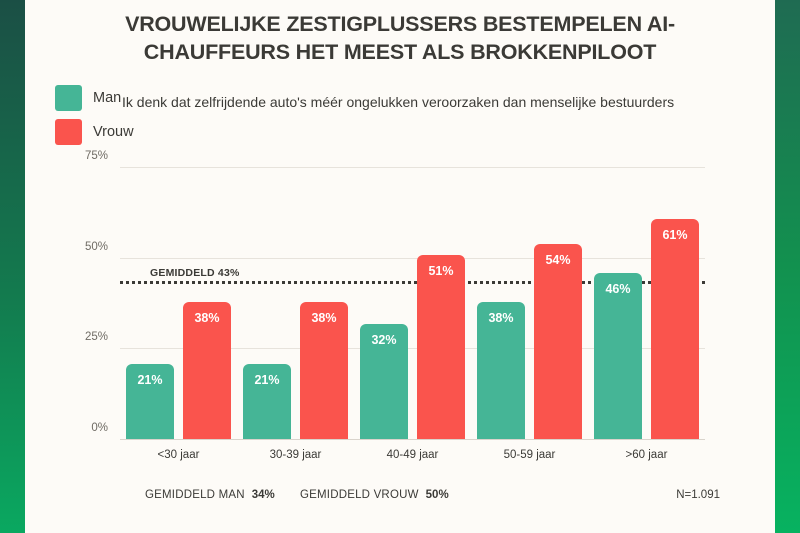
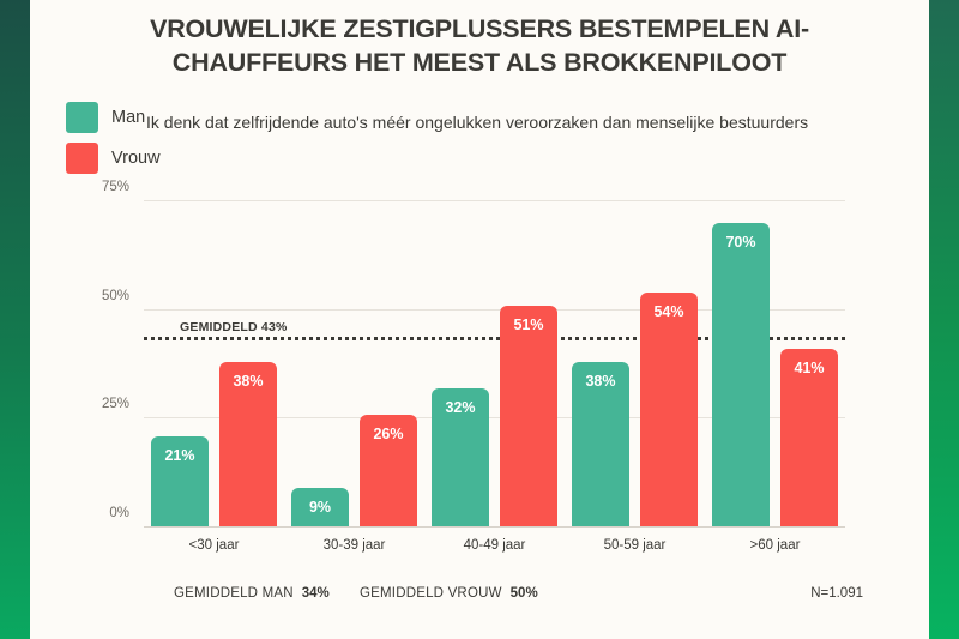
Man/30-39 jaar: 21% -> 9%
Vrouw/30-39 jaar: 38% -> 26%
Man/>60 jaar: 46% -> 70%
Vrouw/>60 jaar: 61% -> 41%
